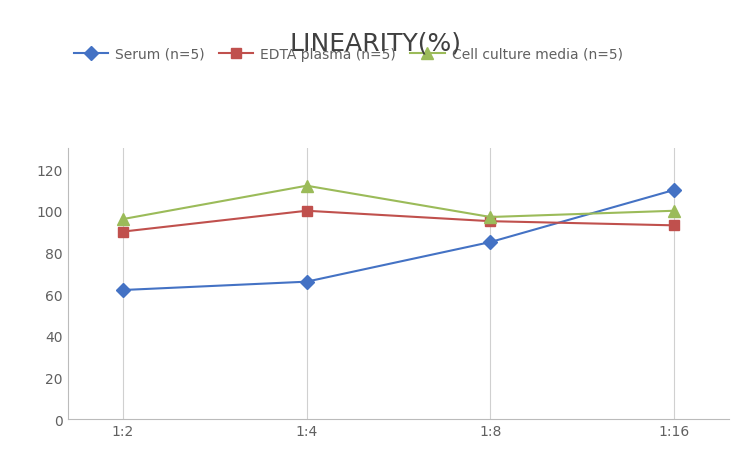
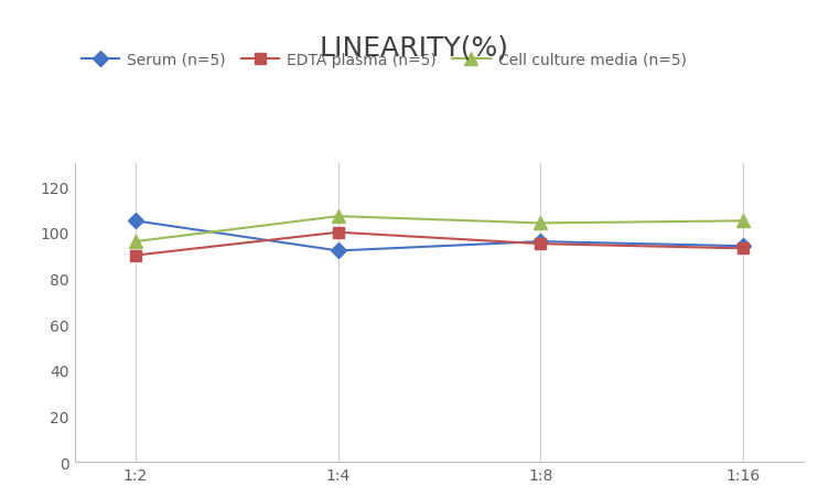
Serum (n=5)/1:2: 62 -> 105
Serum (n=5)/1:4: 66 -> 92
Cell culture media (n=5)/1:4: 112 -> 107
Serum (n=5)/1:8: 85 -> 96
Cell culture media (n=5)/1:8: 97 -> 104
Serum (n=5)/1:16: 110 -> 94
Cell culture media (n=5)/1:16: 100 -> 105
